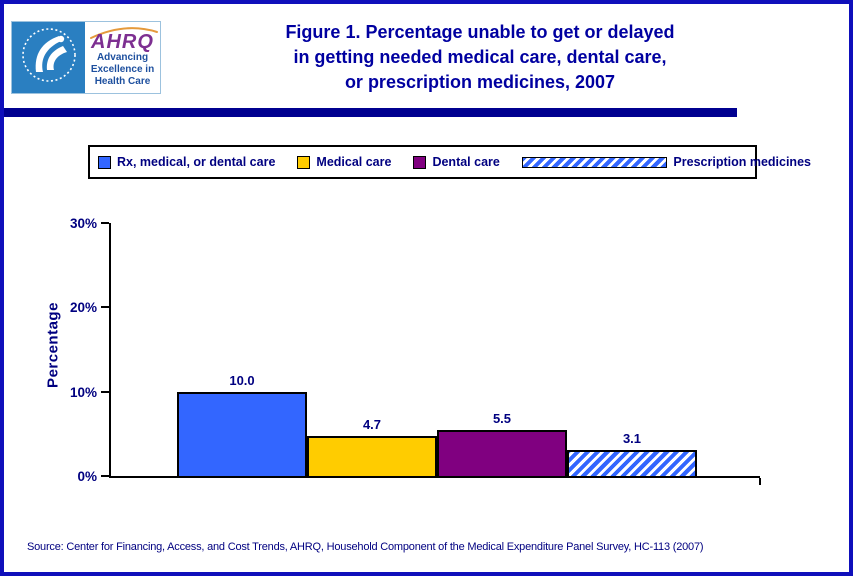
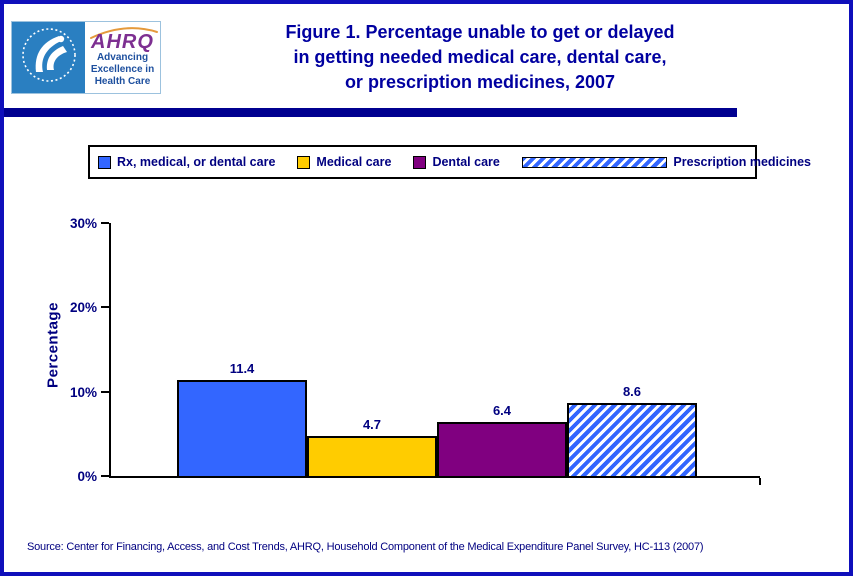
Rx, medical, or dental care: 10.0 -> 11.4
Dental care: 5.5 -> 6.4
Prescription medicines: 3.1 -> 8.6
